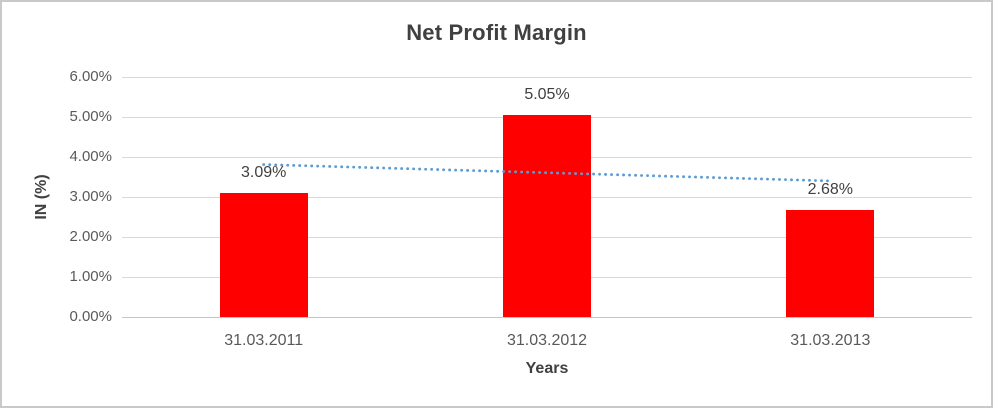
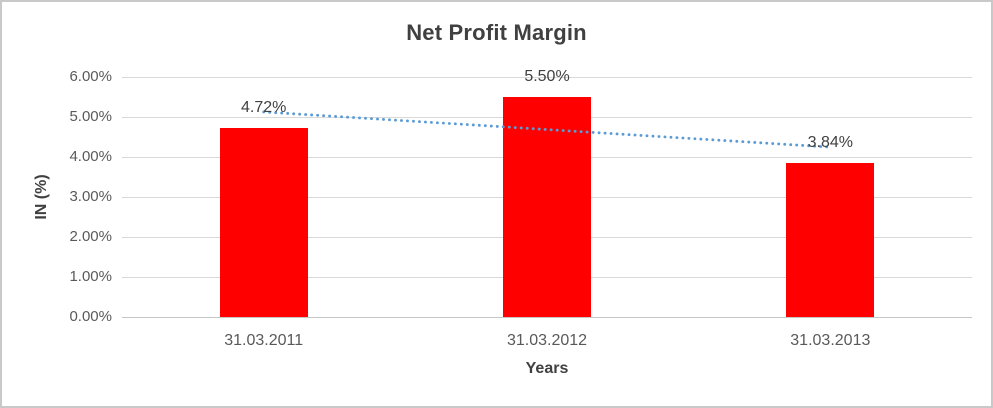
31.03.2011: 3.09% -> 4.72%
31.03.2012: 5.05% -> 5.50%
31.03.2013: 2.68% -> 3.84%
